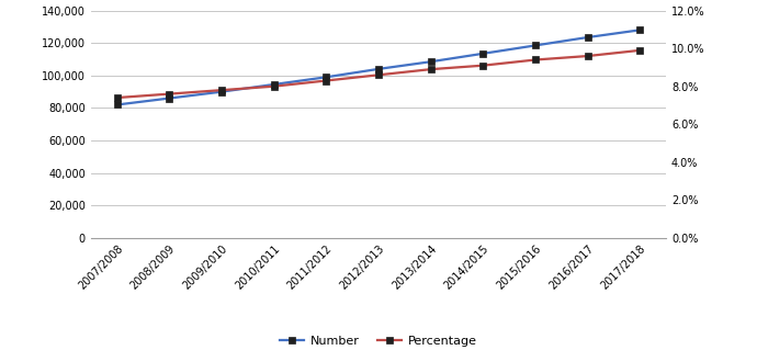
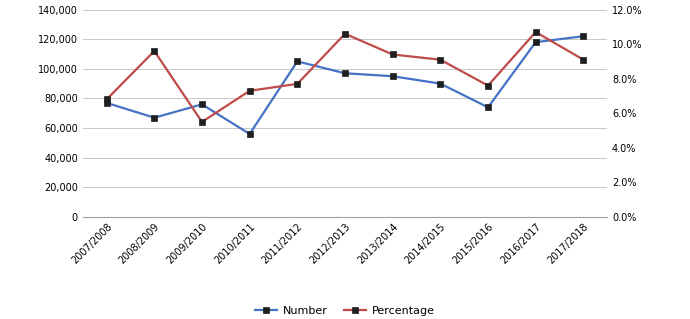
Number/2007/2008: 82,000 -> 77,000
Percentage/2007/2008: 7.4% -> 6.8%
Number/2008/2009: 86,000 -> 67,000
Percentage/2008/2009: 7.6% -> 9.6%
Number/2009/2010: 90,000 -> 76,000
Percentage/2009/2010: 7.8% -> 5.5%
Number/2010/2011: 94,000 -> 56,000
Percentage/2010/2011: 8.0% -> 7.3%
Number/2011/2012: 99,000 -> 105,000
Percentage/2011/2012: 8.3% -> 7.7%
Number/2012/2013: 104,000 -> 97,000
Percentage/2012/2013: 8.6% -> 10.6%
Number/2013/2014: 108,000 -> 95,000
Percentage/2013/2014: 8.9% -> 9.4%
Number/2014/2015: 114,000 -> 90,000
Number/2015/2016: 118,000 -> 74,000
Percentage/2015/2016: 9.4% -> 7.6%
Number/2016/2017: 124,000 -> 118,000
Percentage/2016/2017: 9.6% -> 10.7%
Number/2017/2018: 128,000 -> 122,000
Percentage/2017/2018: 9.9% -> 9.1%
